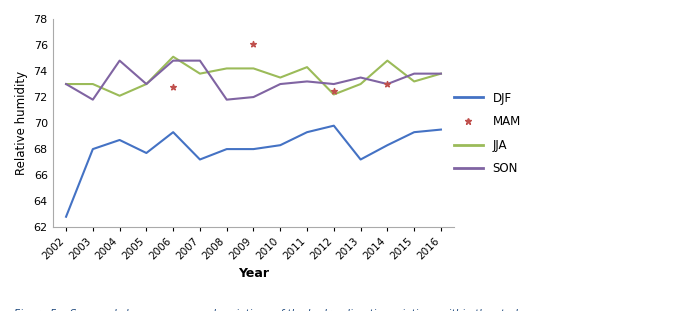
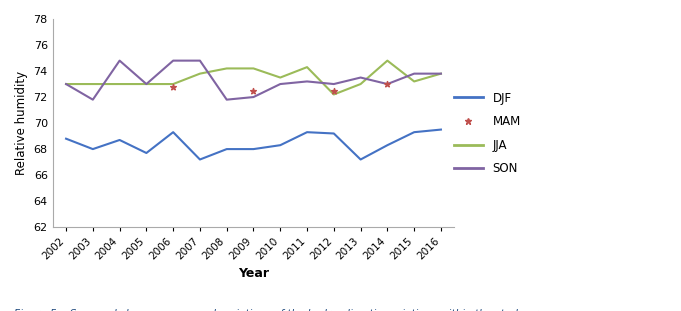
DJF/2002: 62.8 -> 68.8
JJA/2004: 72.1 -> 73.0
JJA/2006: 75.1 -> 73.0
MAM/2009: 76.1 -> 72.5
DJF/2012: 69.8 -> 69.2
